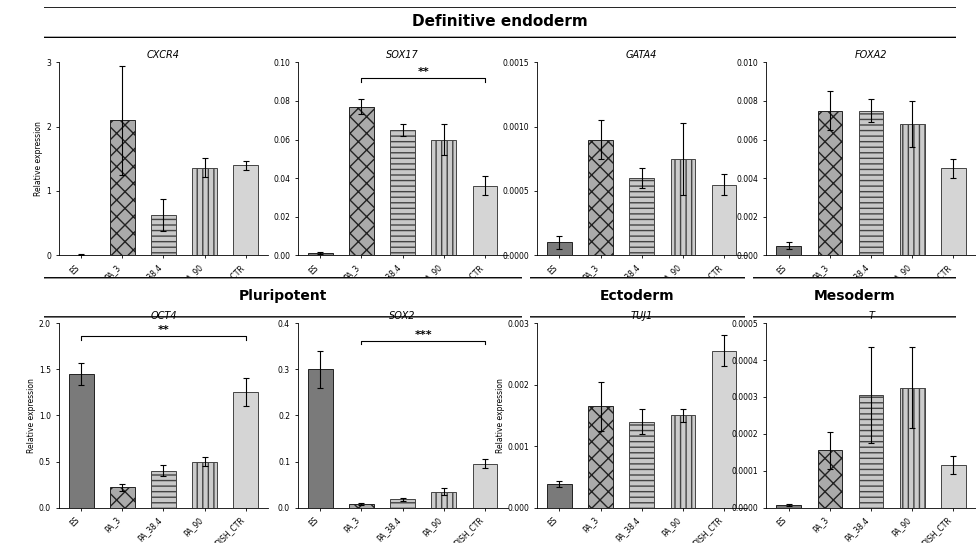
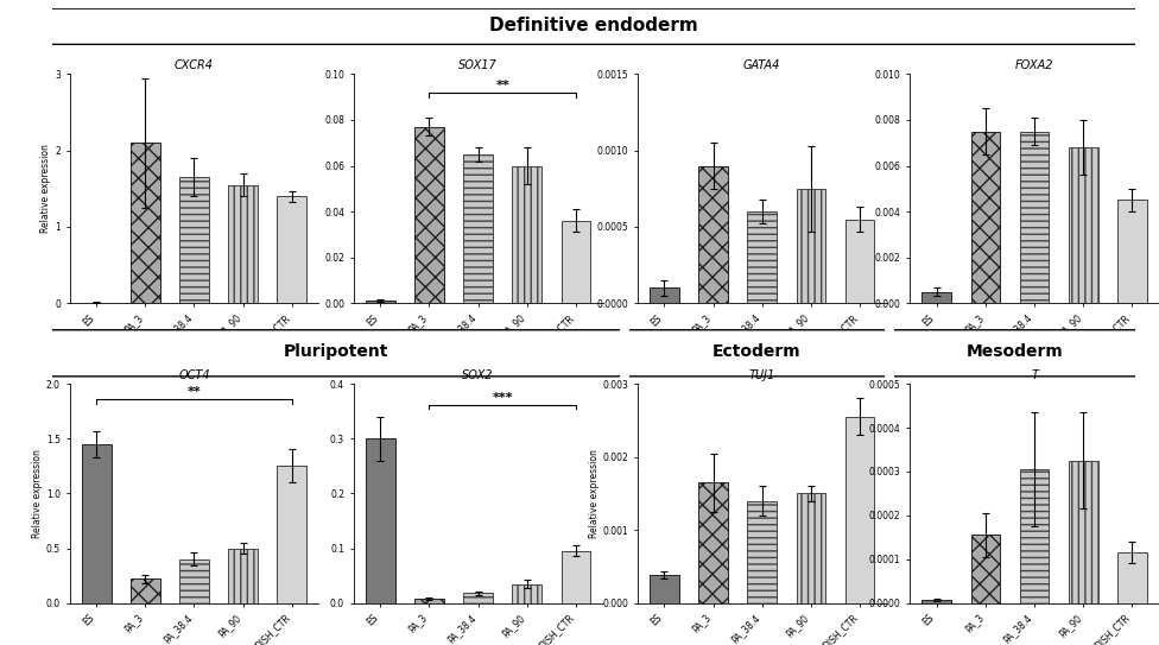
CXCR4/PA_38.4: 0.62 -> 1.65
CXCR4/PA_90: 1.36 -> 1.55
